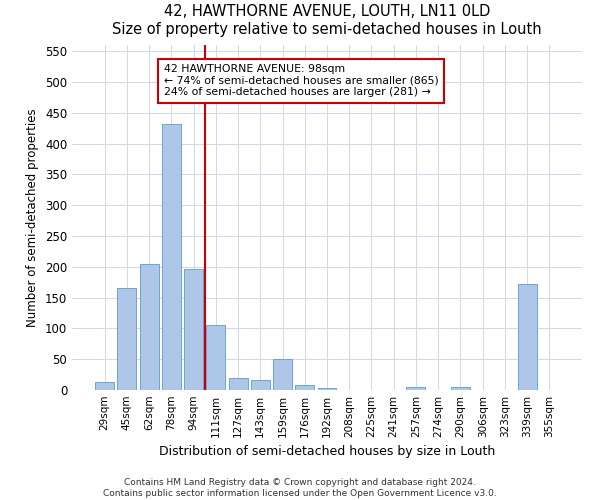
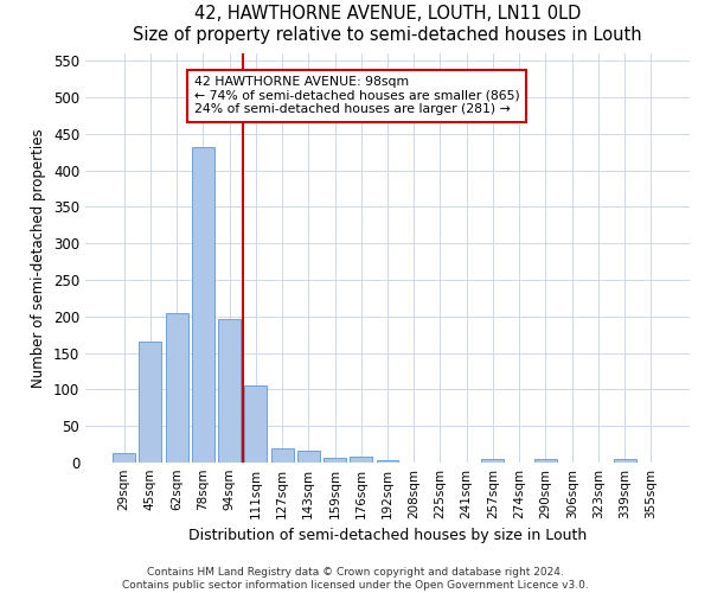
159sqm: 50 -> 6
339sqm: 172 -> 5
